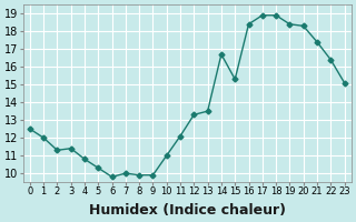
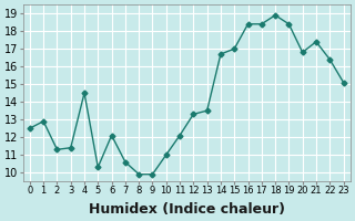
1: 12.0 -> 12.9
4: 10.8 -> 14.5
6: 9.8 -> 12.1
7: 10.0 -> 10.6
15: 15.3 -> 17.0
17: 18.9 -> 18.4
20: 18.3 -> 16.8
